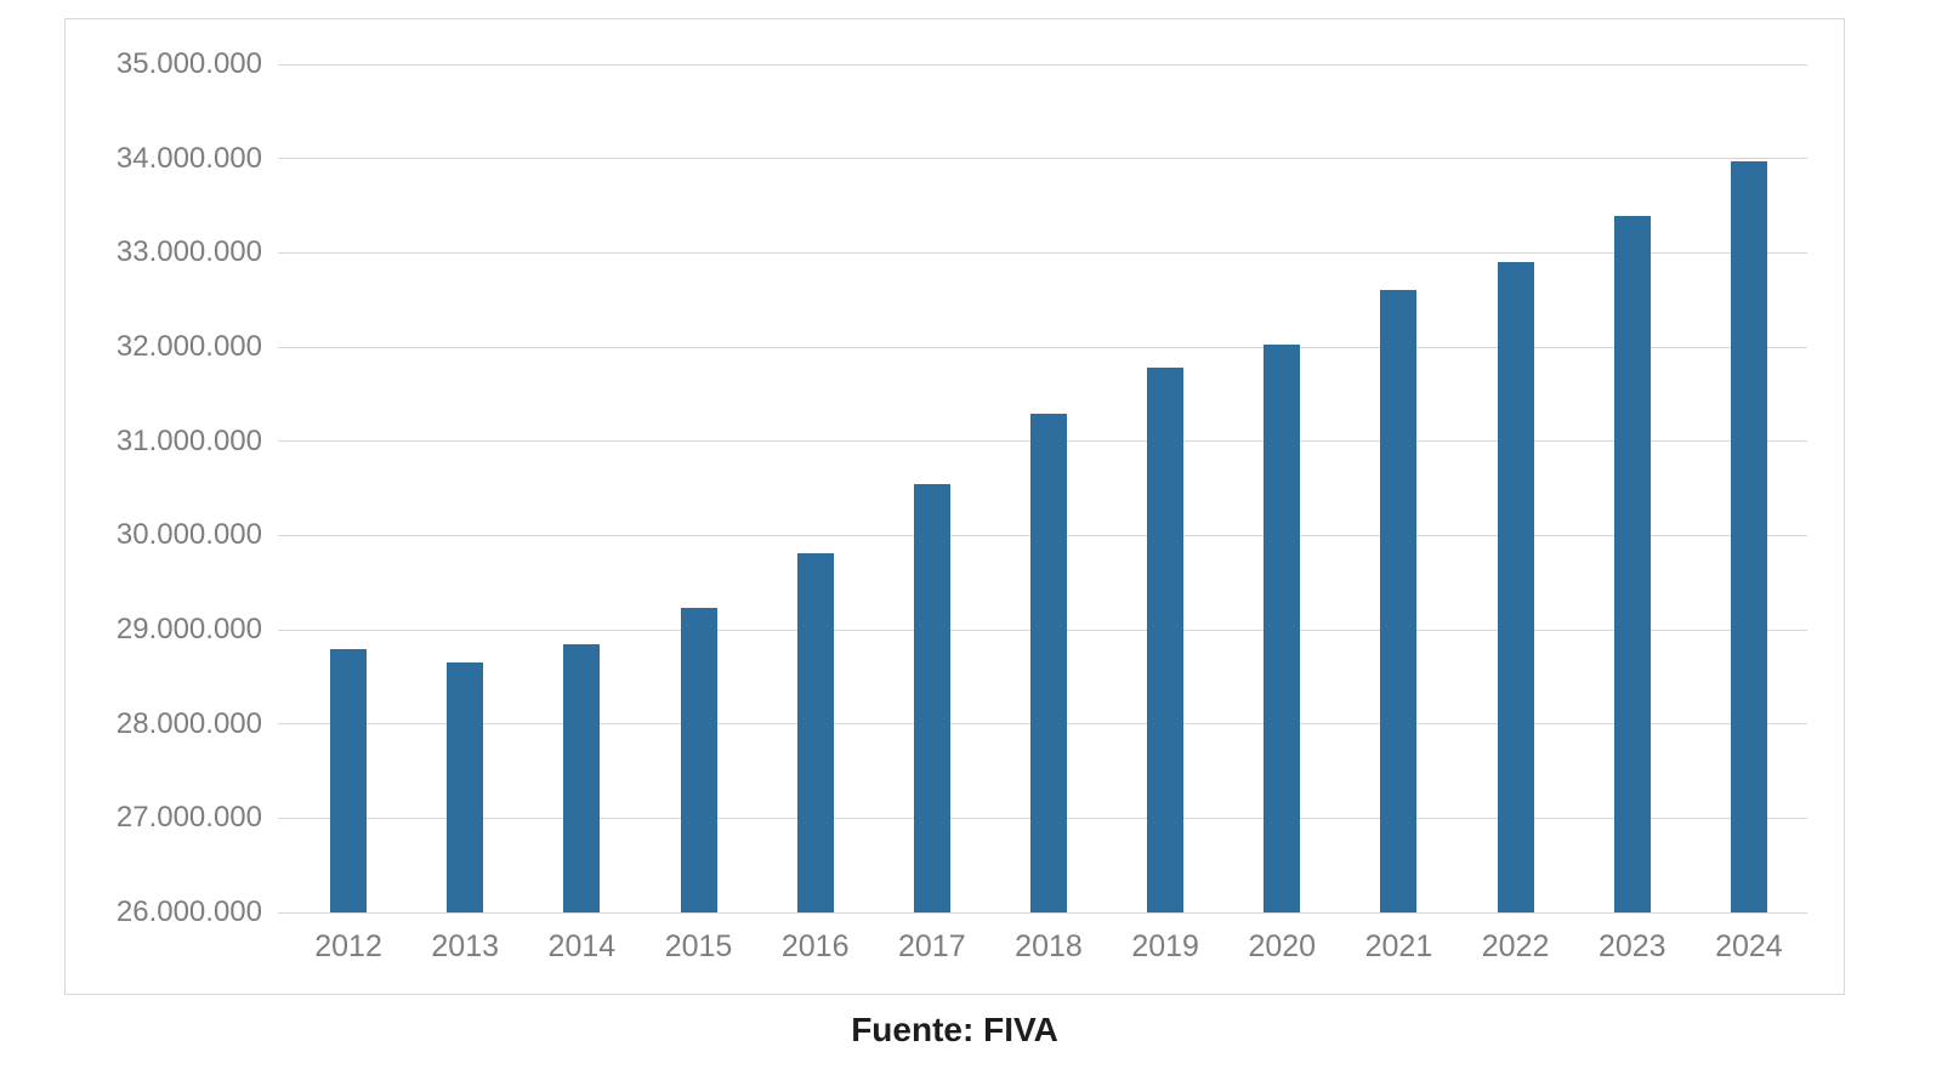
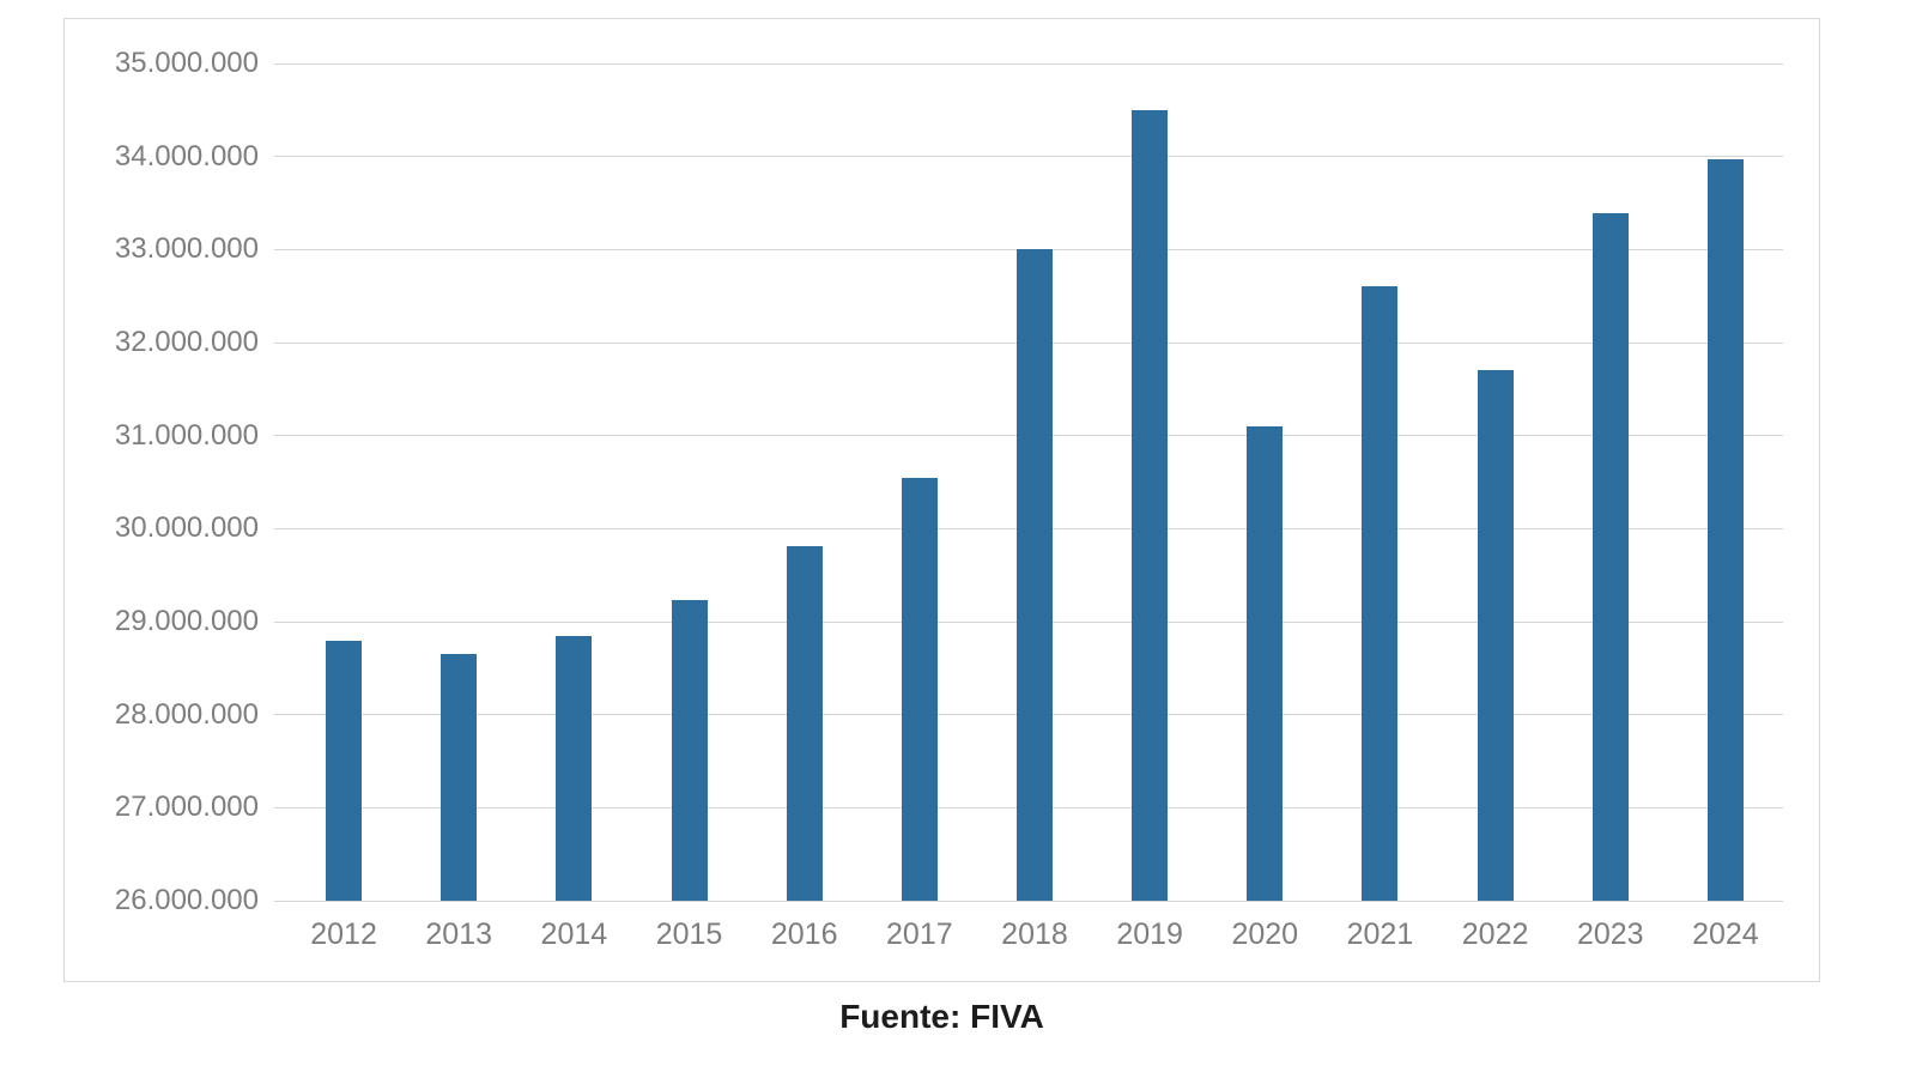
2018: 31300000 -> 33000000
2019: 31800000 -> 34500000
2020: 32000000 -> 31100000
2022: 32900000 -> 31700000
